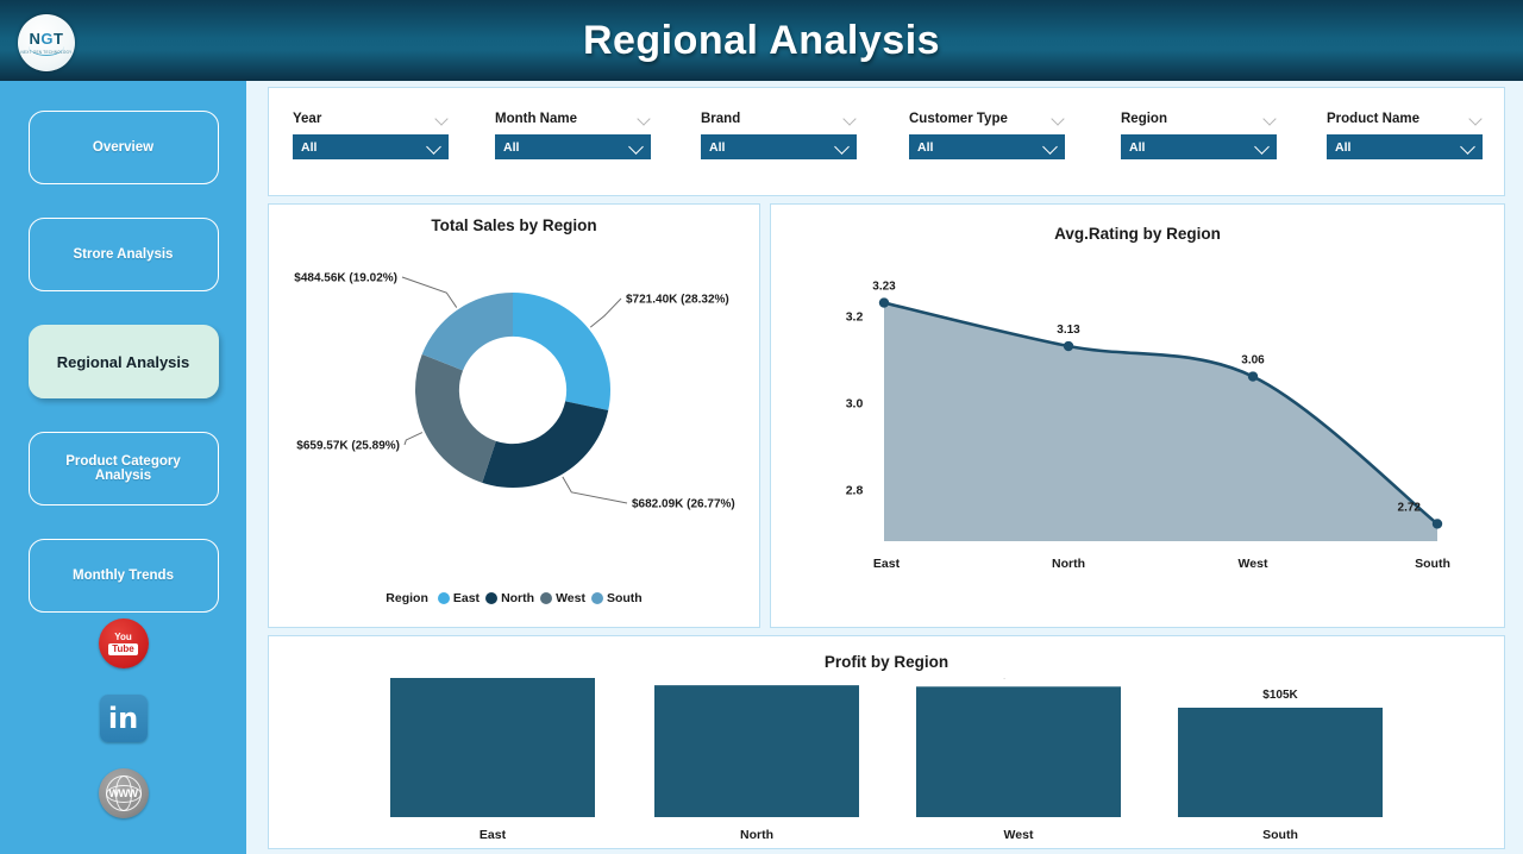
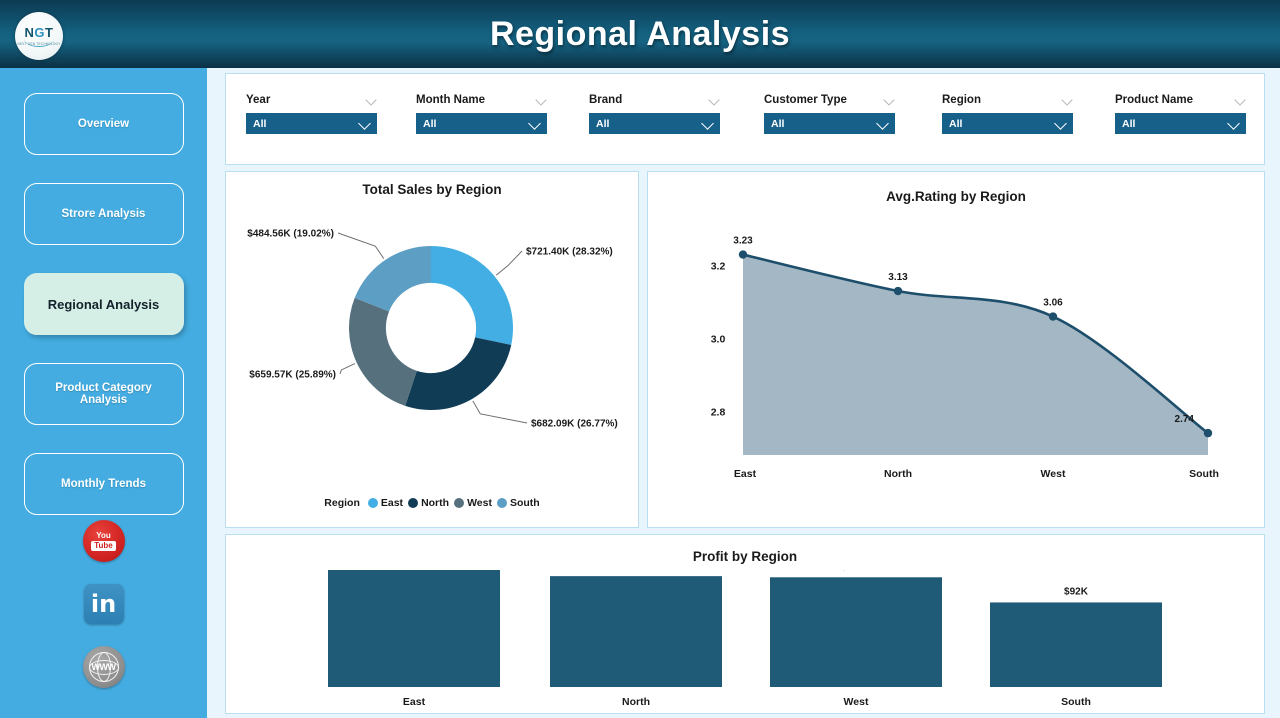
Avg.Rating by Region/South: 2.72 -> 2.74
Profit by Region/South: $105K -> $92K
